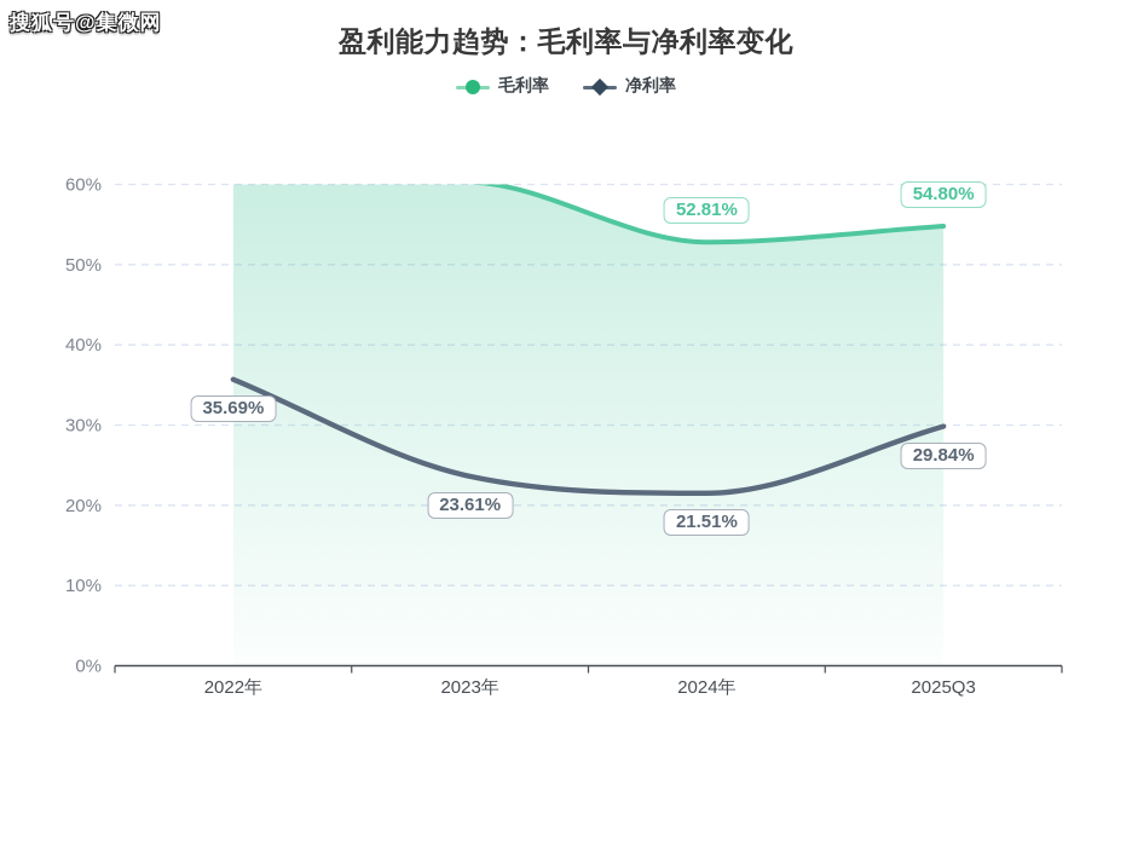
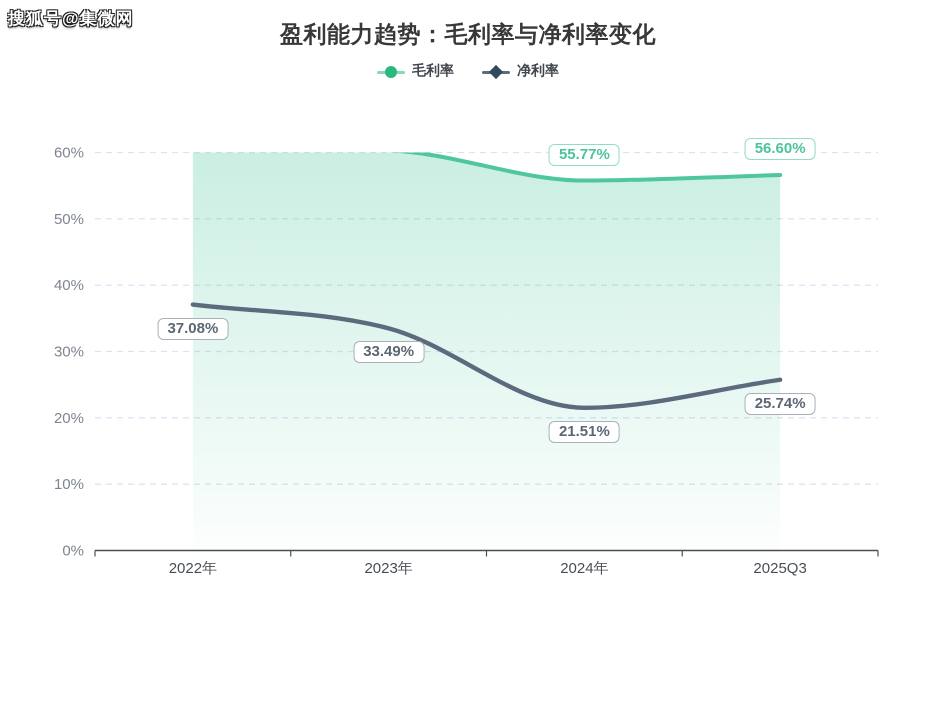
净利率/2022年: 35.69% -> 37.08%
净利率/2023年: 23.61% -> 33.49%
毛利率/2024年: 52.81% -> 55.77%
毛利率/2025Q3: 54.80% -> 56.60%
净利率/2025Q3: 29.84% -> 25.74%
